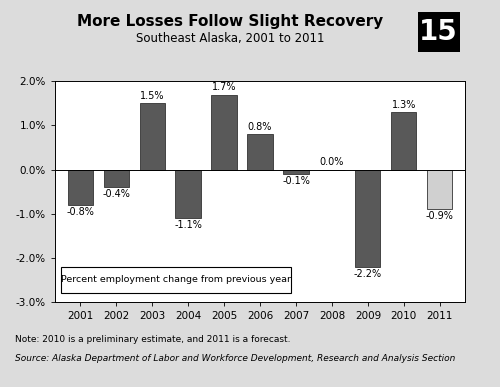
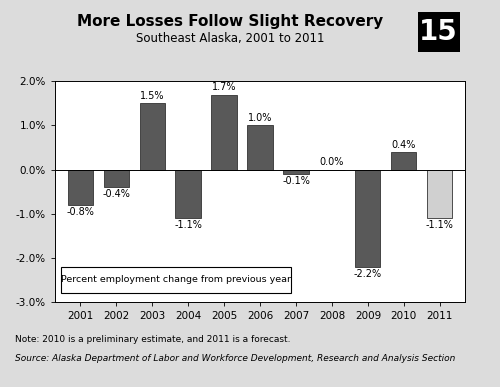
2006: 0.8% -> 1.0%
2010: 1.3% -> 0.4%
2011: -0.9% -> -1.1%
